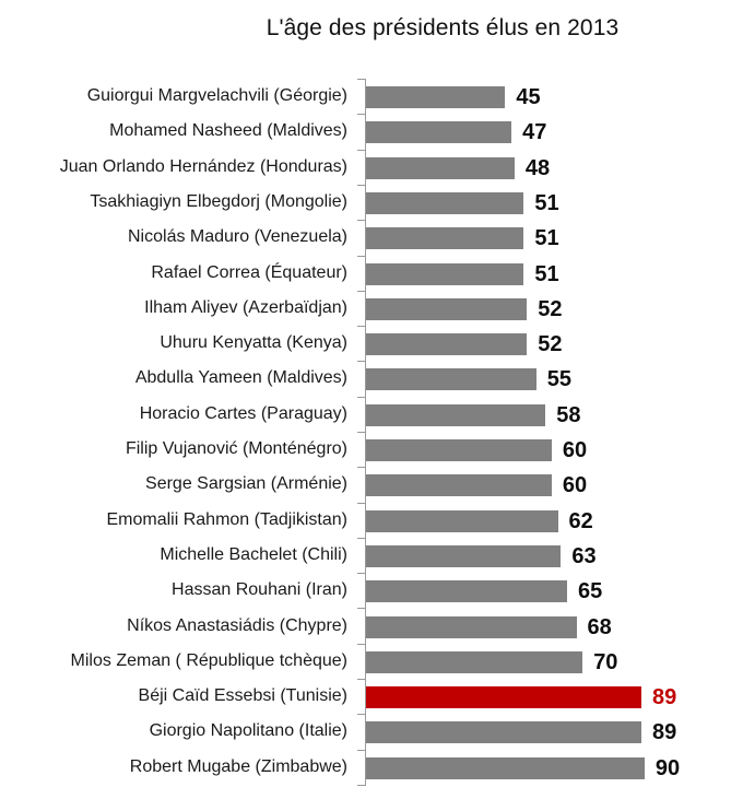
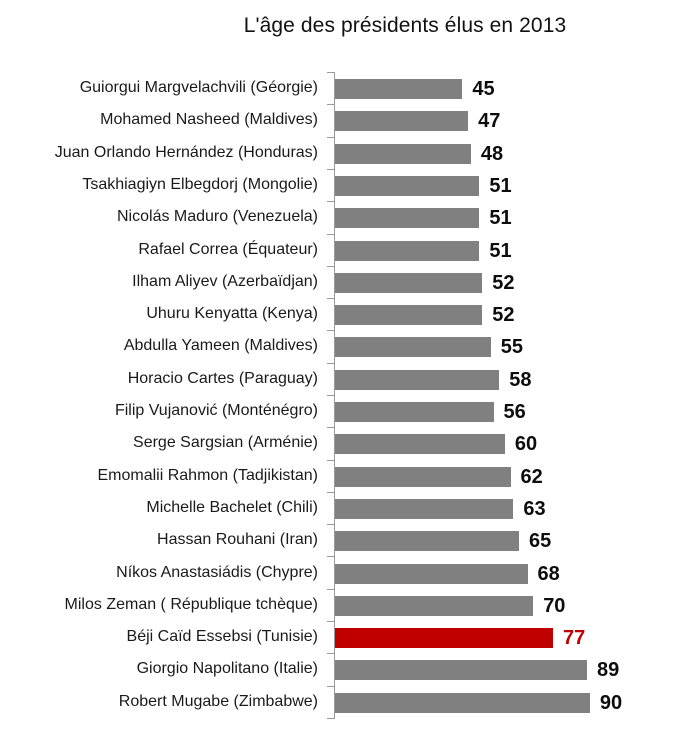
Filip Vujanović (Monténégro): 60 -> 56
Béji Caïd Essebsi (Tunisie): 89 -> 77
